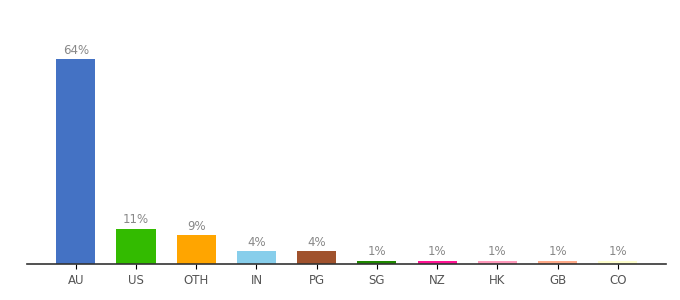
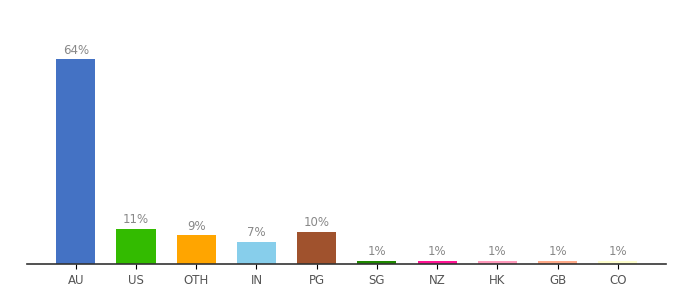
IN: 4% -> 7%
PG: 4% -> 10%
